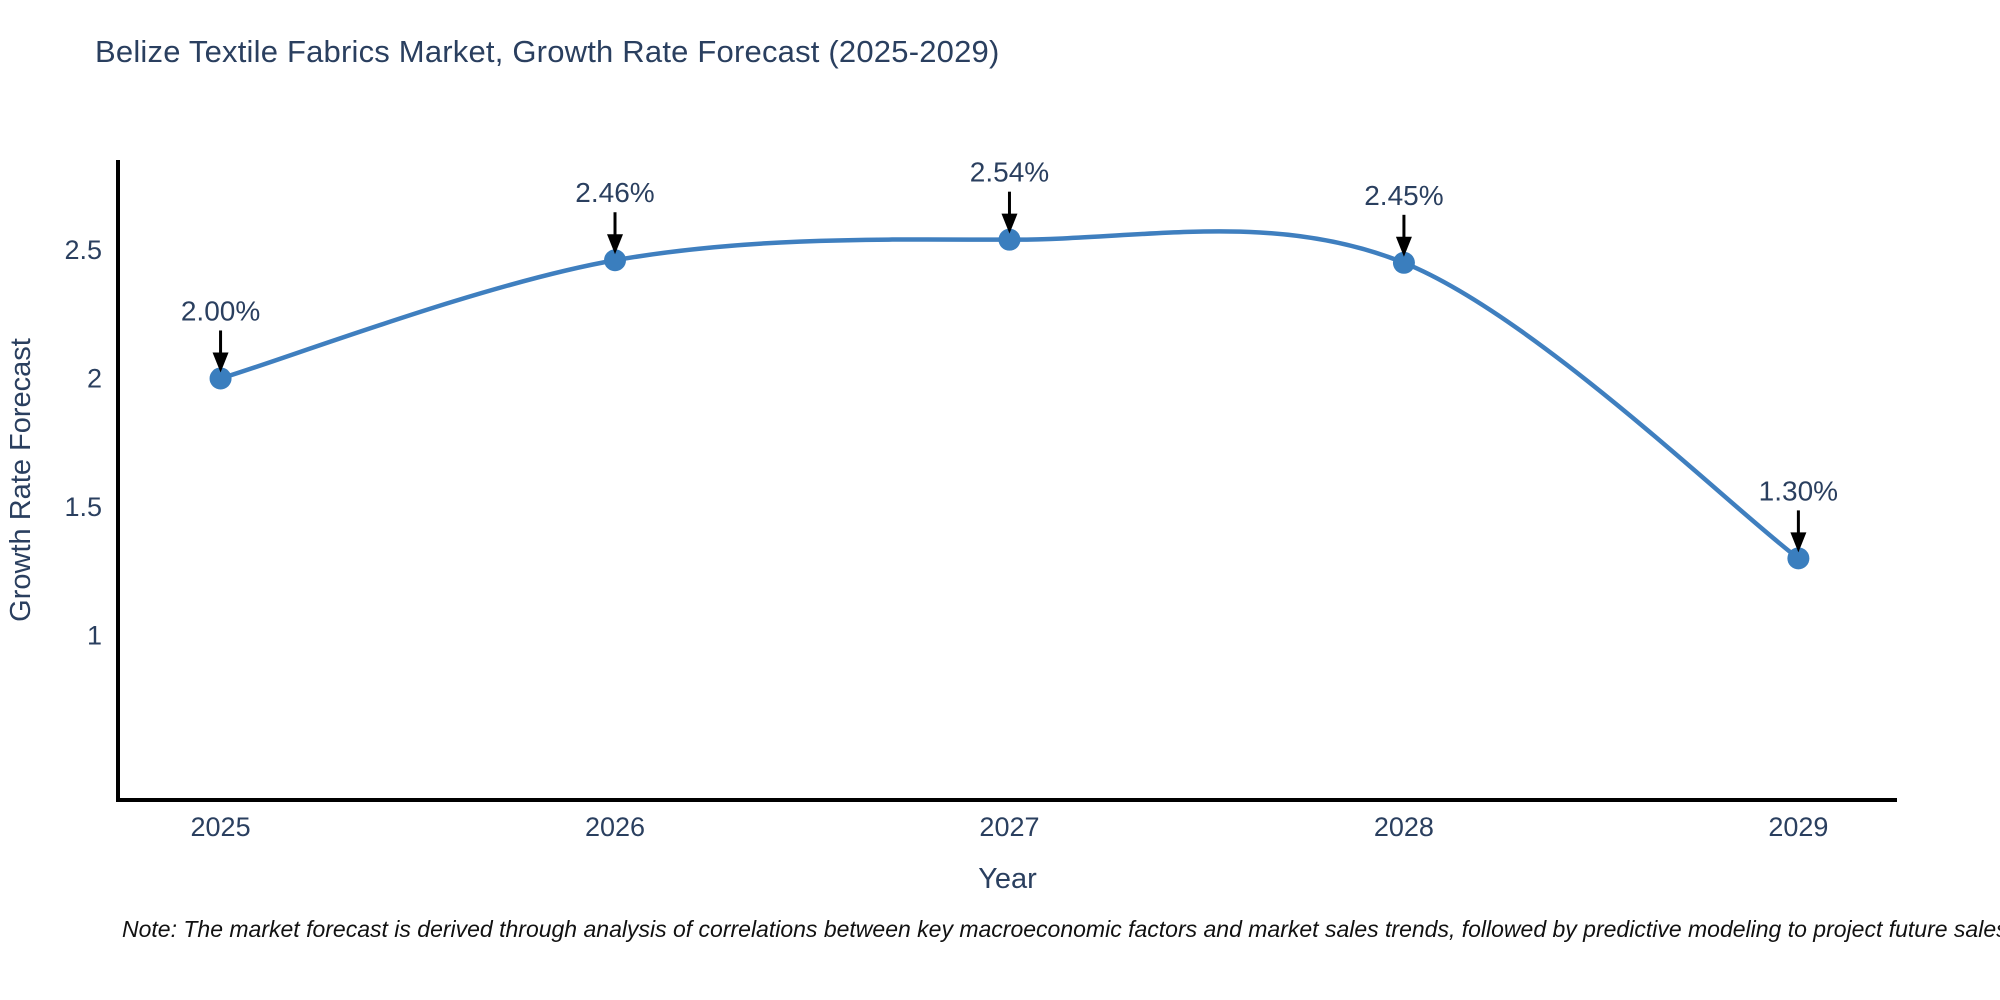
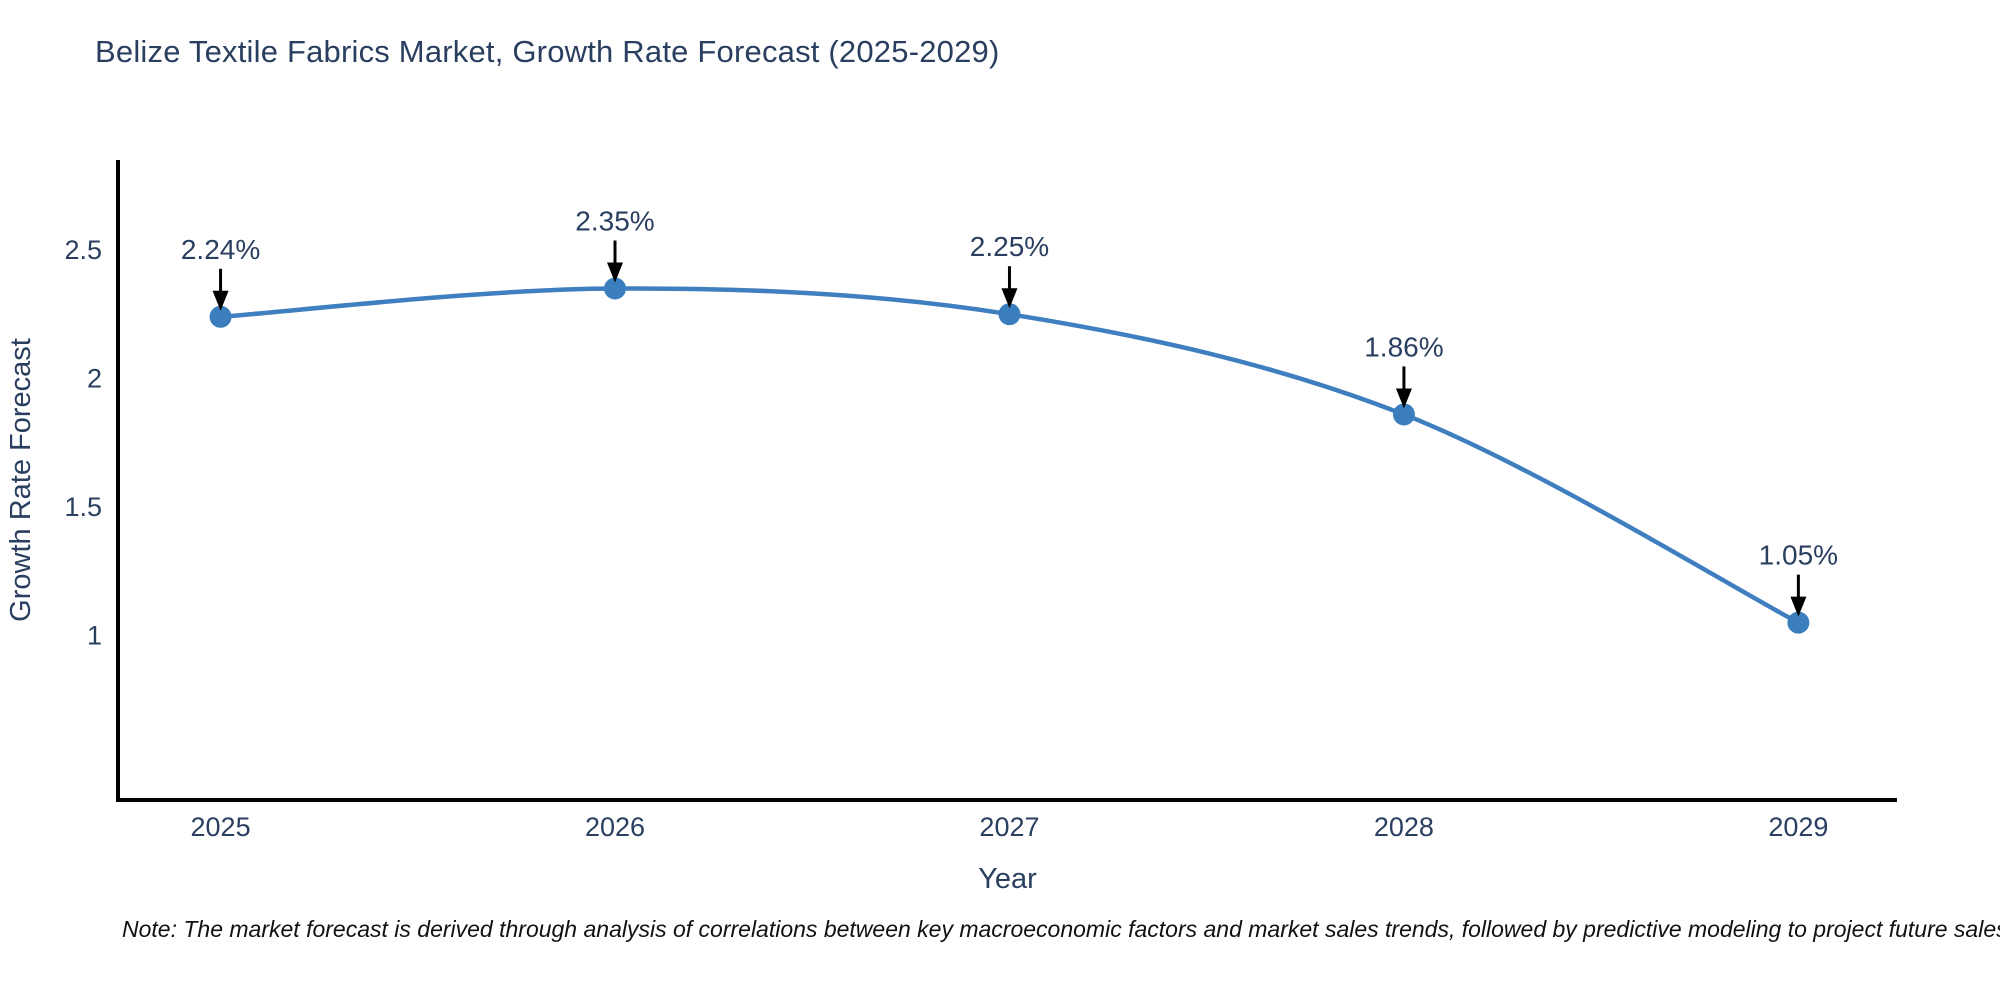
2025: 2.00% -> 2.24%
2026: 2.46% -> 2.35%
2027: 2.54% -> 2.25%
2028: 2.45% -> 1.86%
2029: 1.30% -> 1.05%
